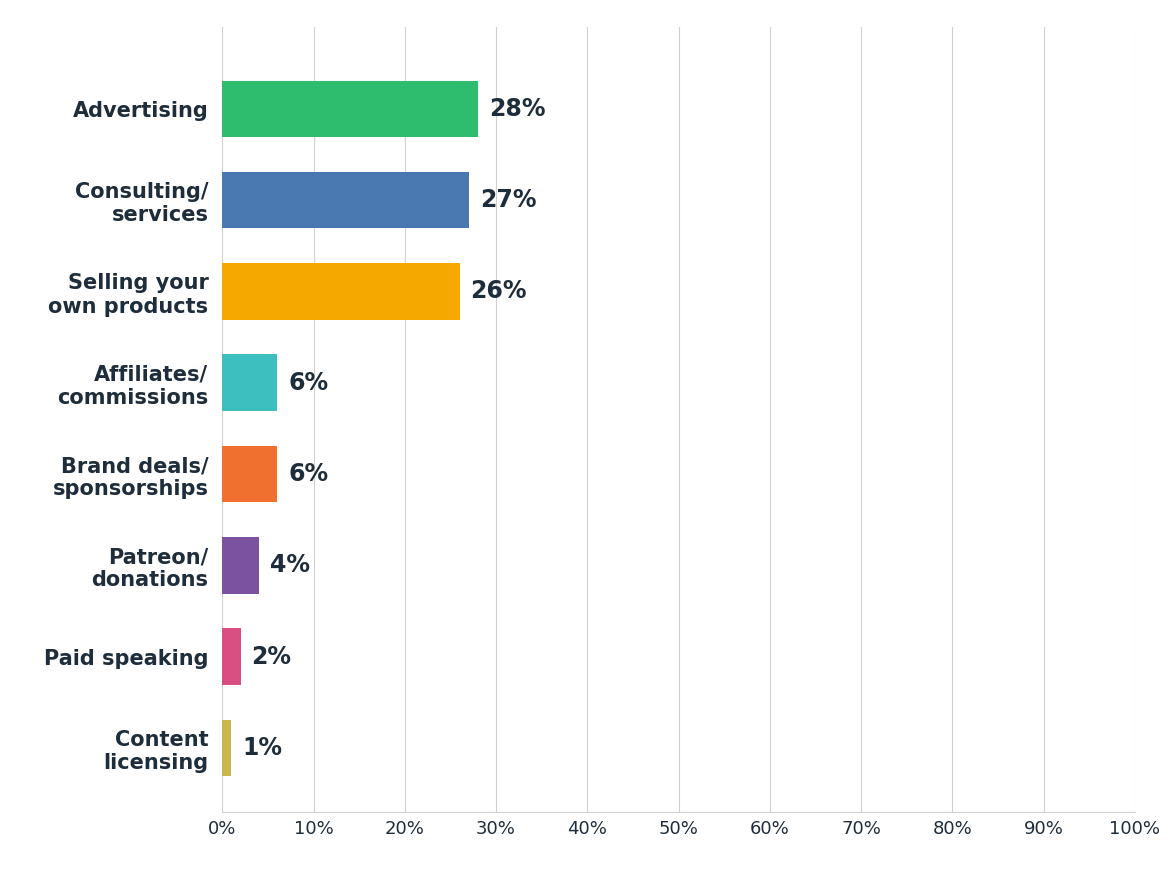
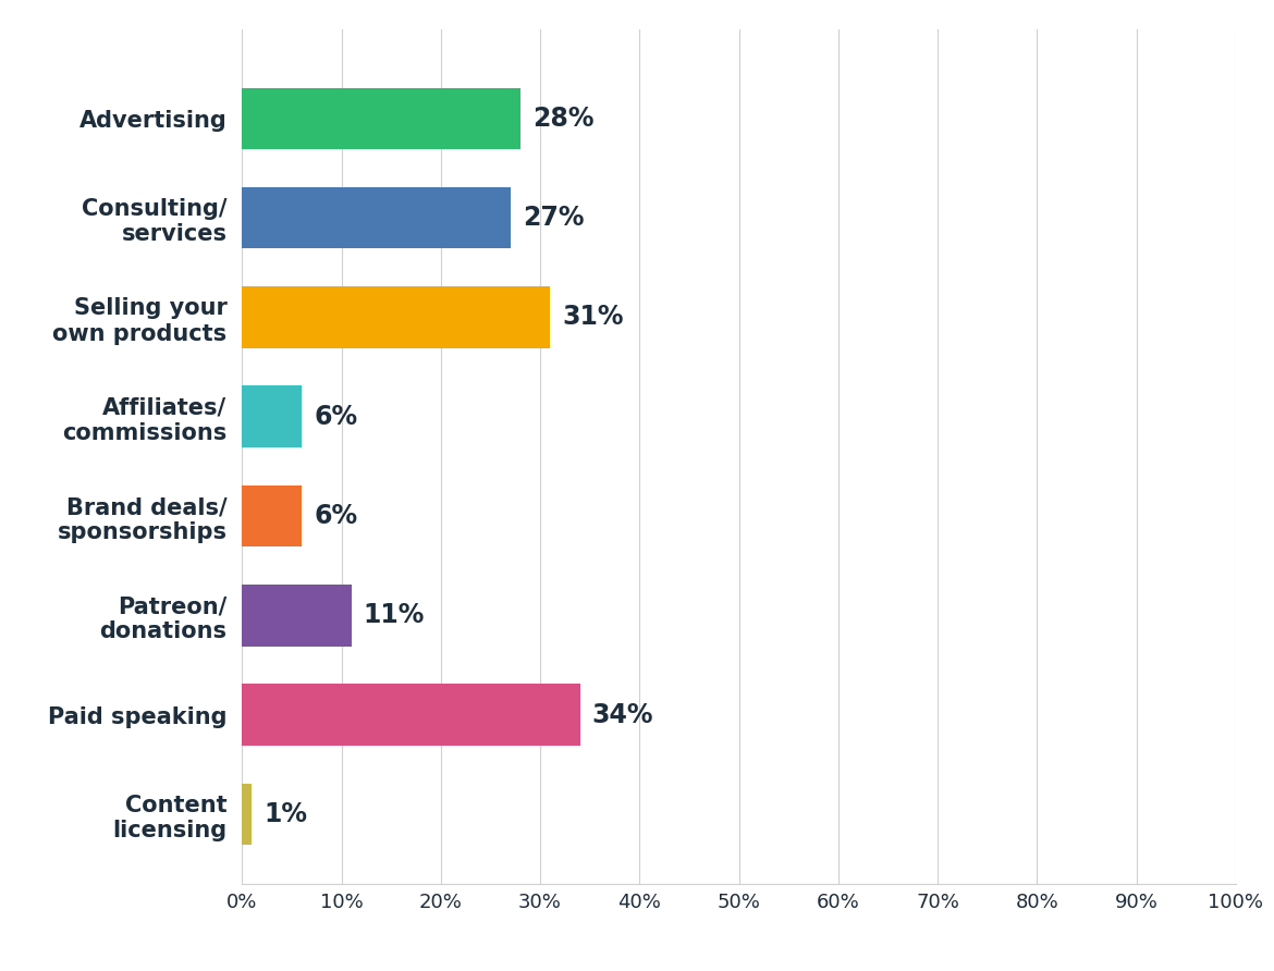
Selling your own products: 26% -> 31%
Patreon/ donations: 4% -> 11%
Paid speaking: 2% -> 34%
